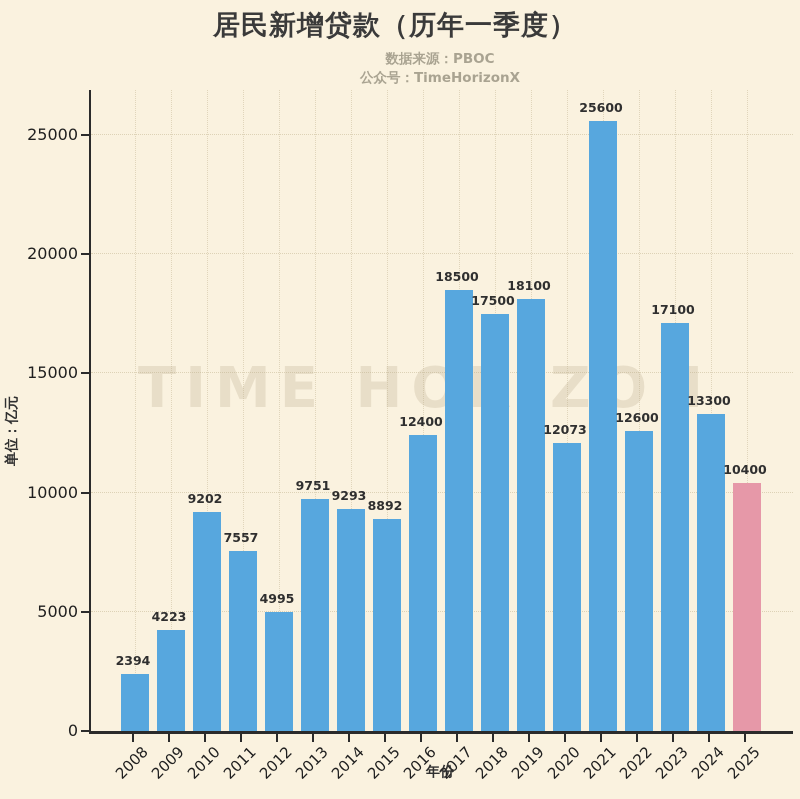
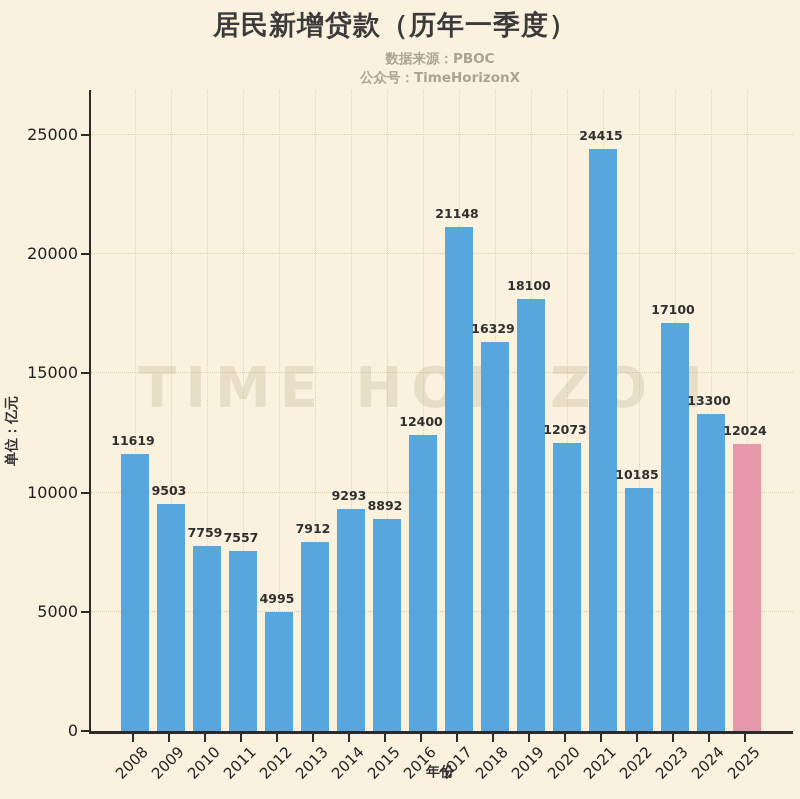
2008: 2394 -> 11619
2009: 4223 -> 9503
2010: 9202 -> 7759
2013: 9751 -> 7912
2017: 18500 -> 21148
2018: 17500 -> 16329
2021: 25600 -> 24415
2022: 12600 -> 10185
2025: 10400 -> 12024
